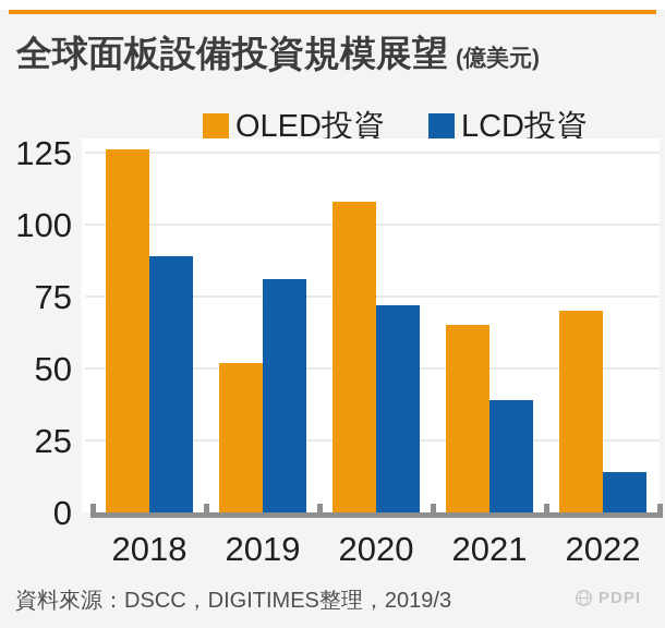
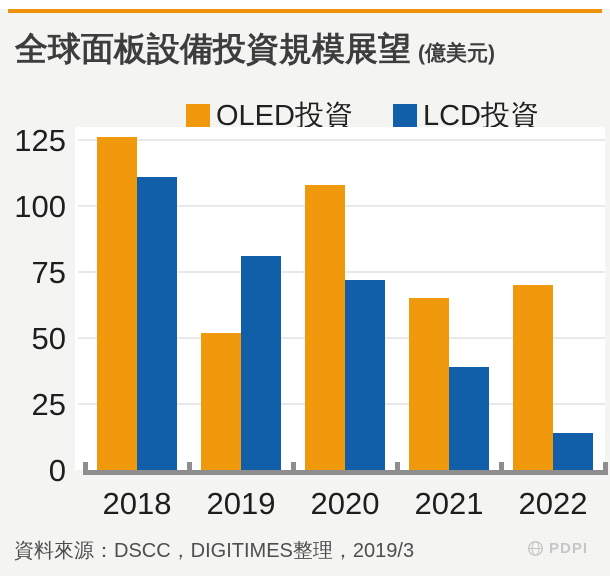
LCD投資/2018: 89 -> 111
